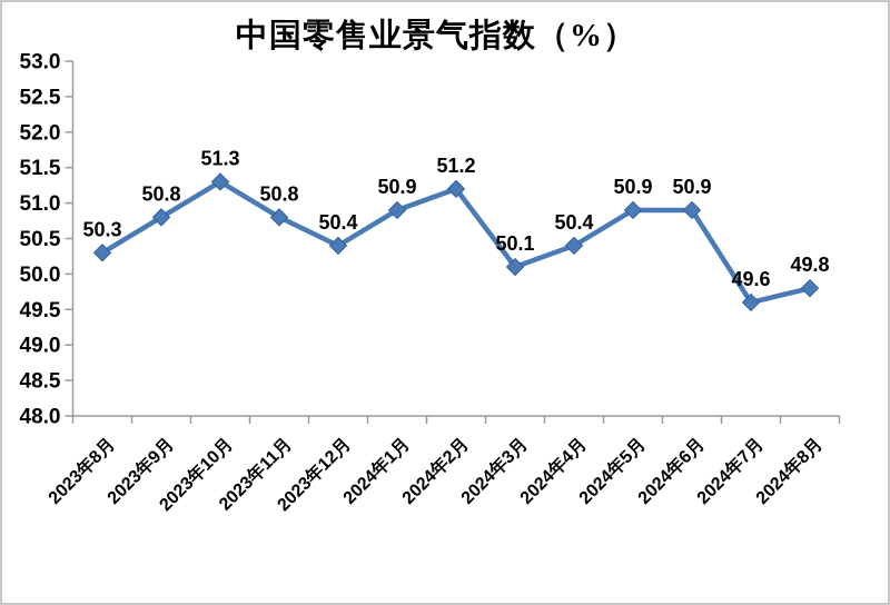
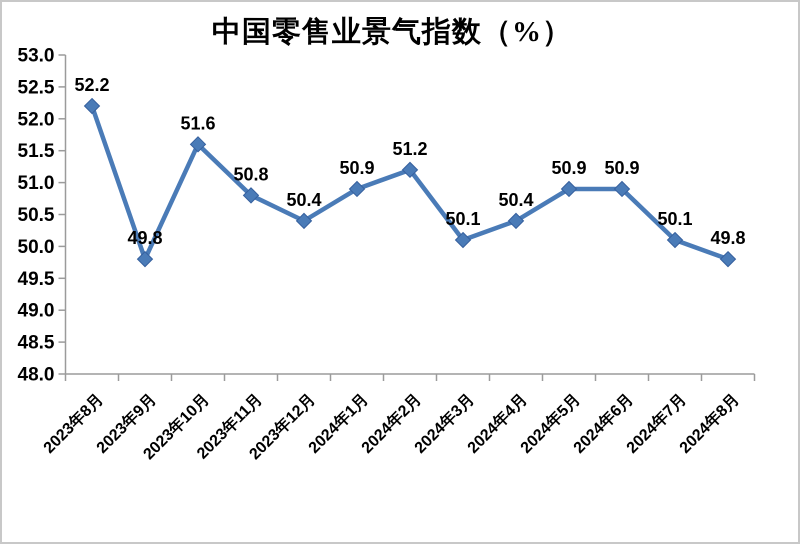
2023年8月: 50.3 -> 52.2
2023年9月: 50.8 -> 49.8
2023年10月: 51.3 -> 51.6
2024年7月: 49.6 -> 50.1
